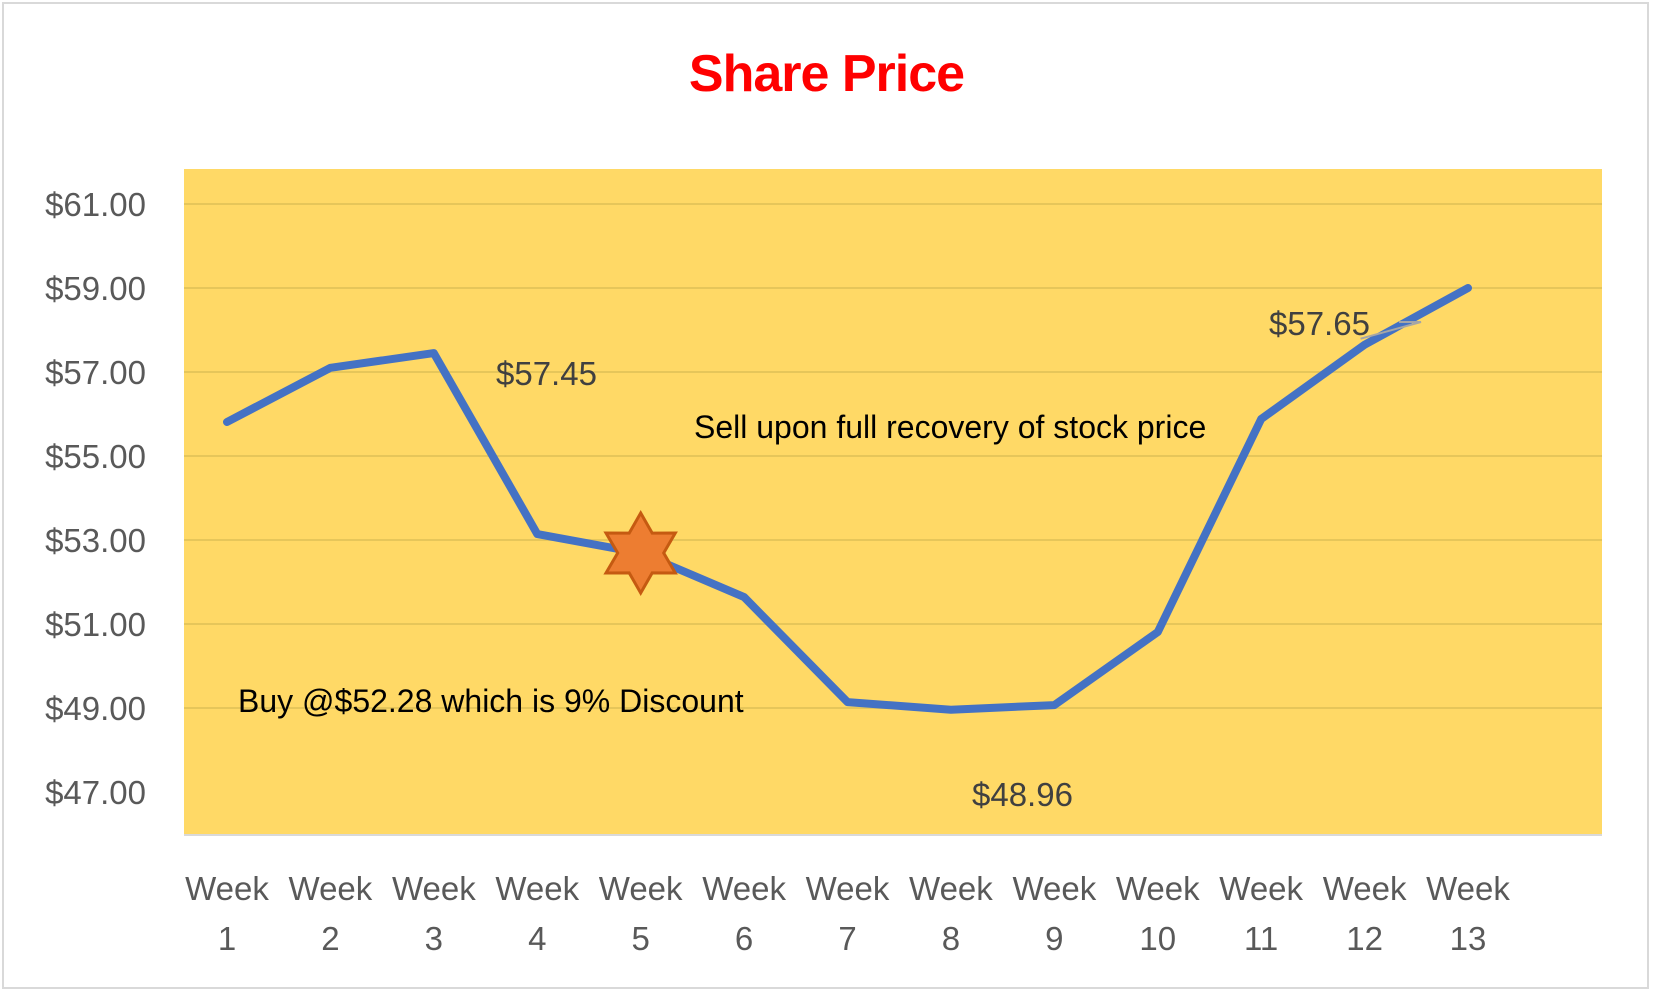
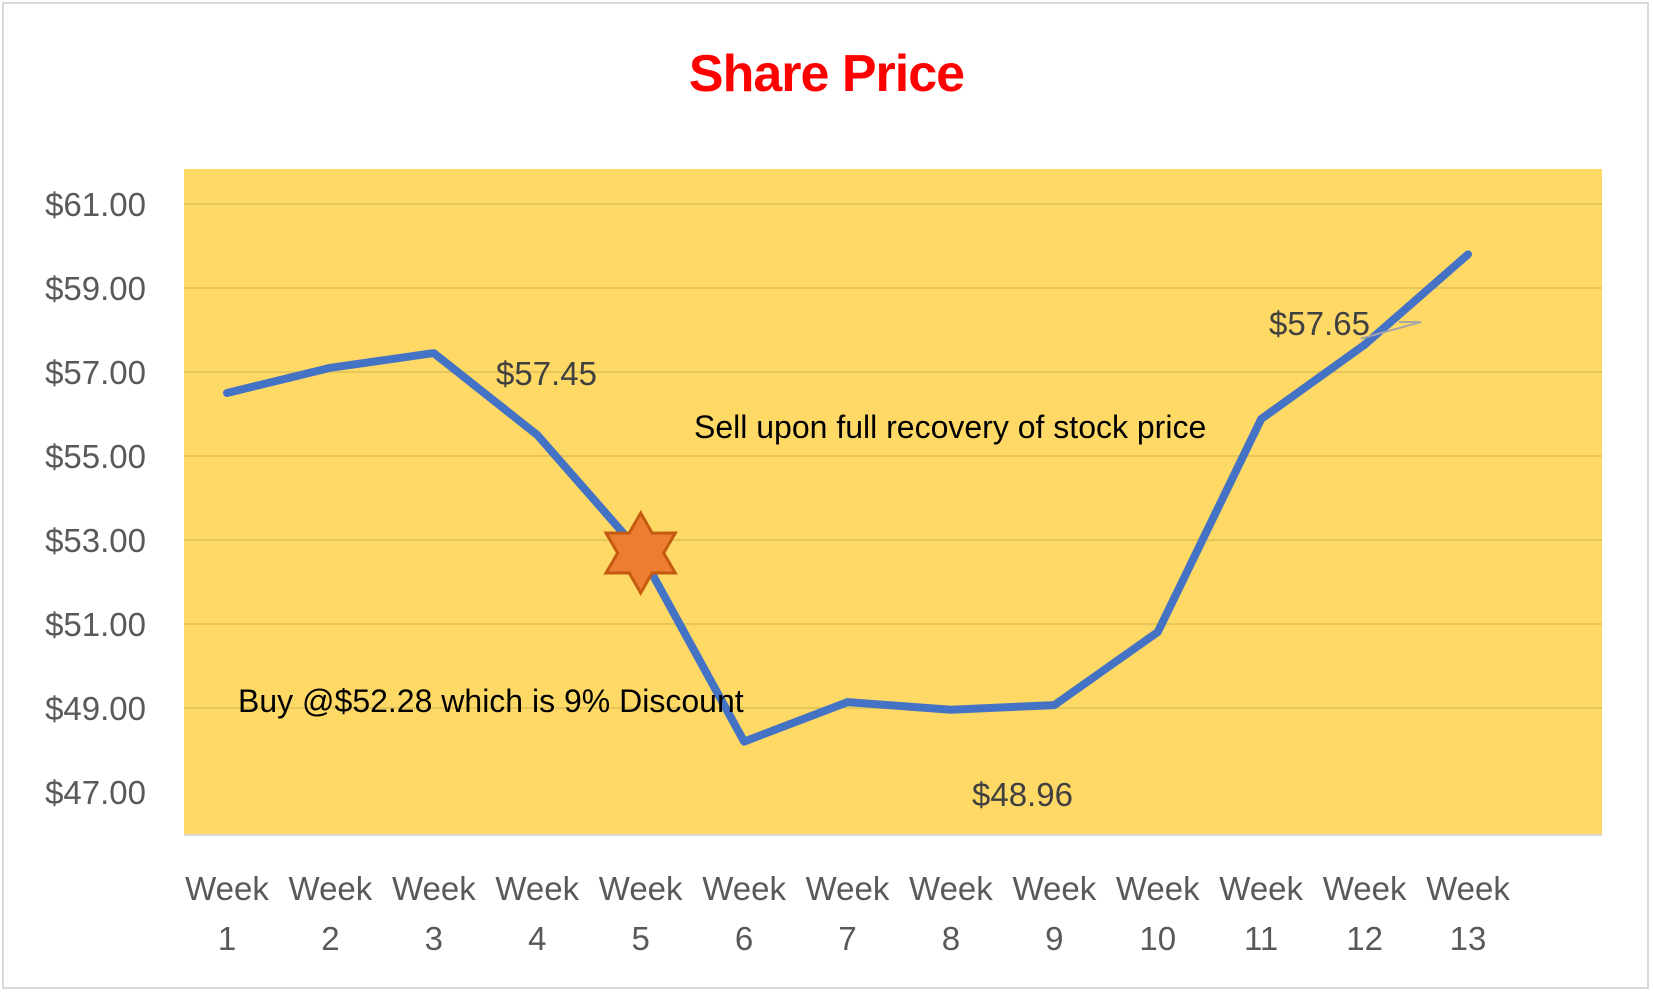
Week 1: $55.8 -> $56.5
Week 4: $53.1 -> $55.5
Week 6: $51.6 -> $48.2
Week 13: $59.0 -> $59.8
